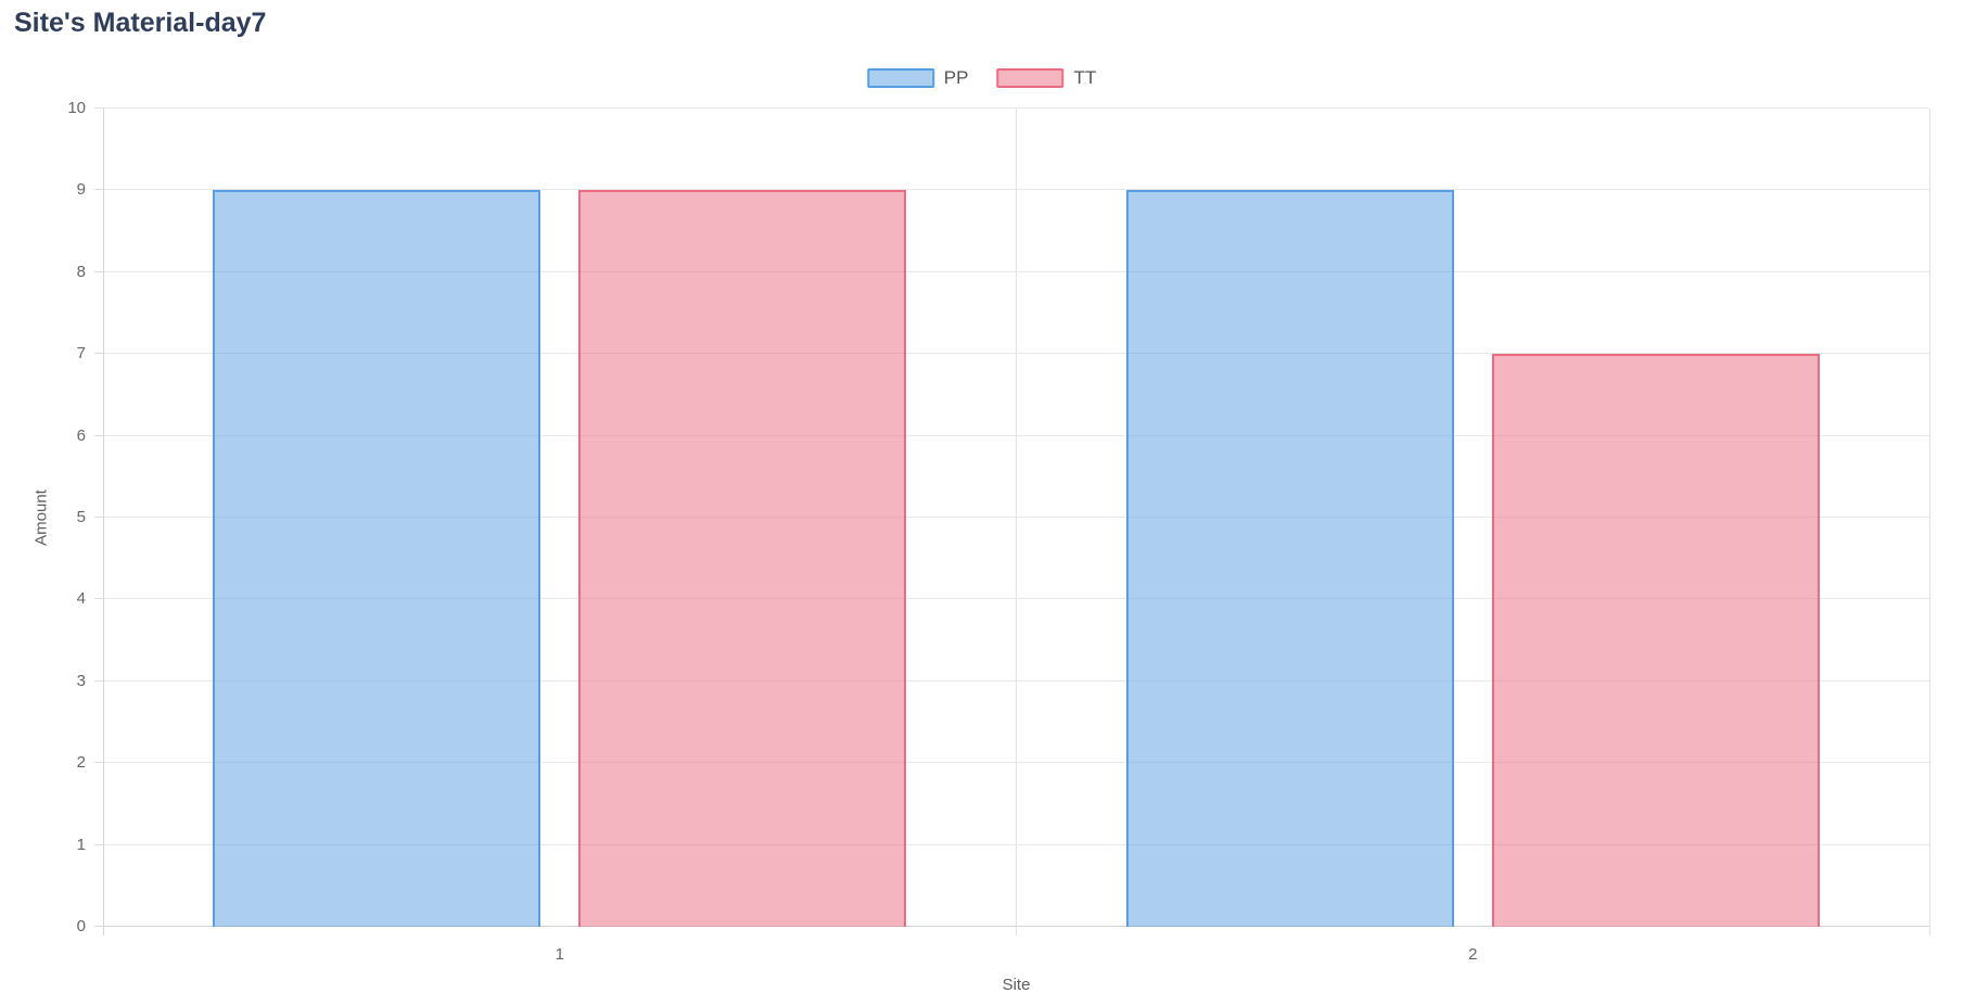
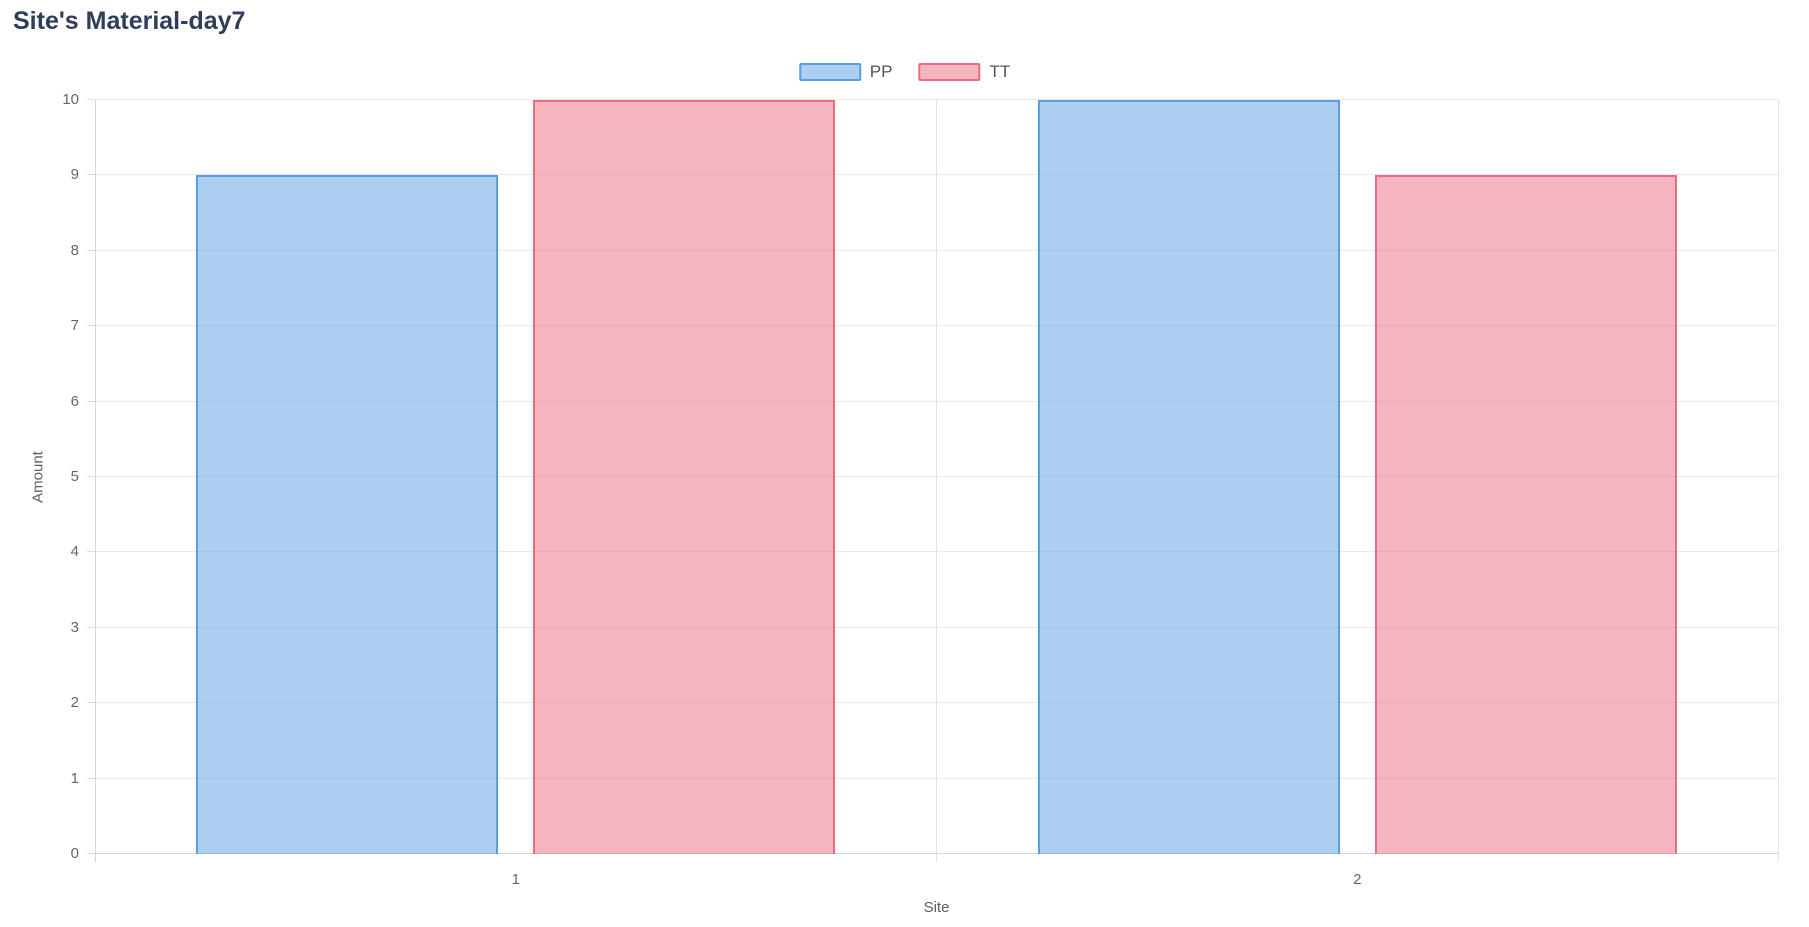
TT/1: 9 -> 10
PP/2: 9 -> 10
TT/2: 7 -> 9
